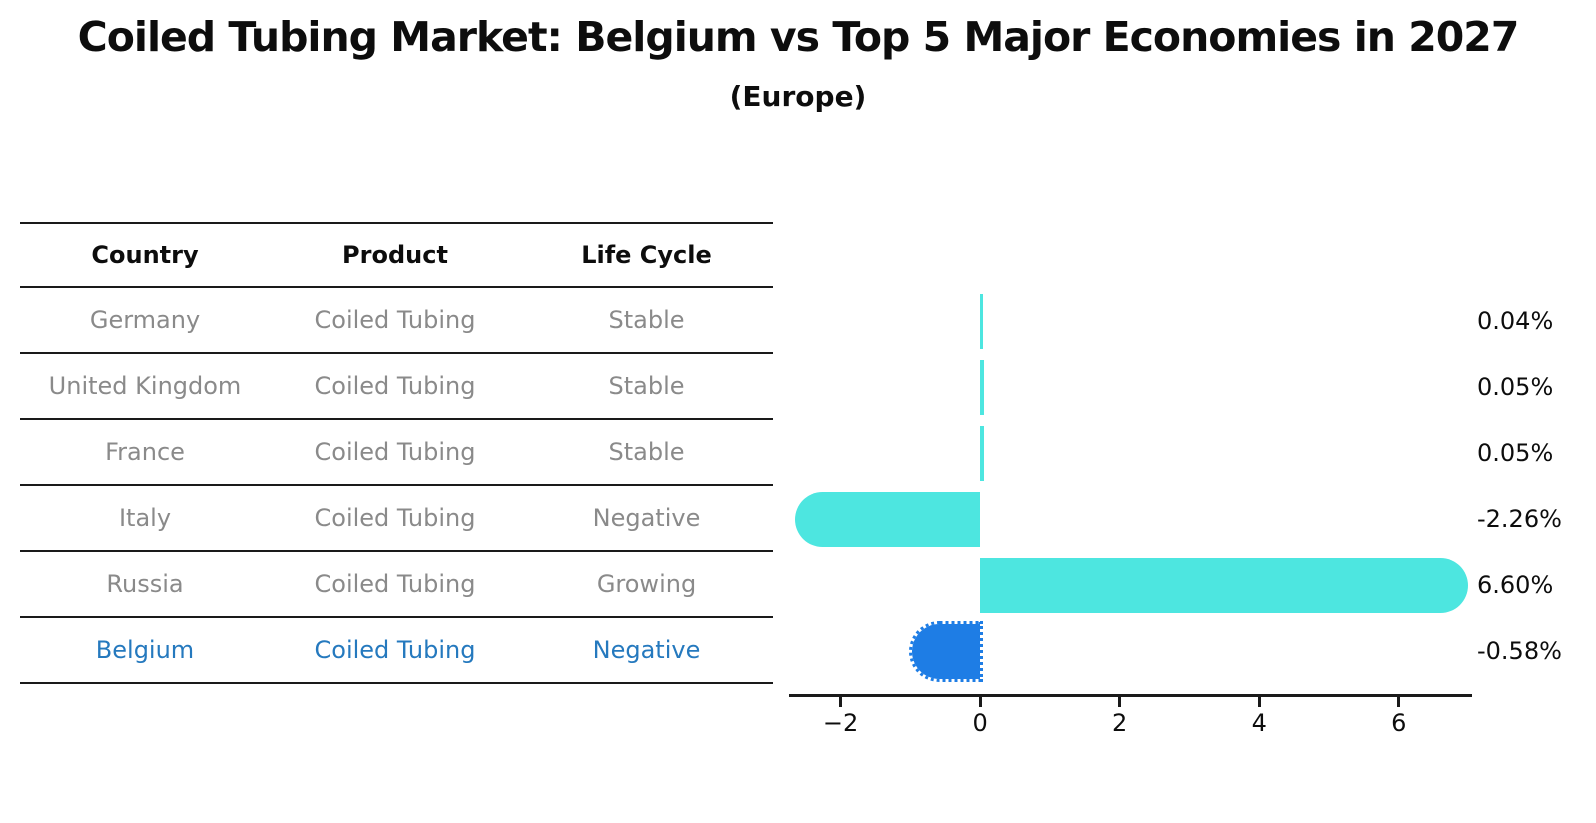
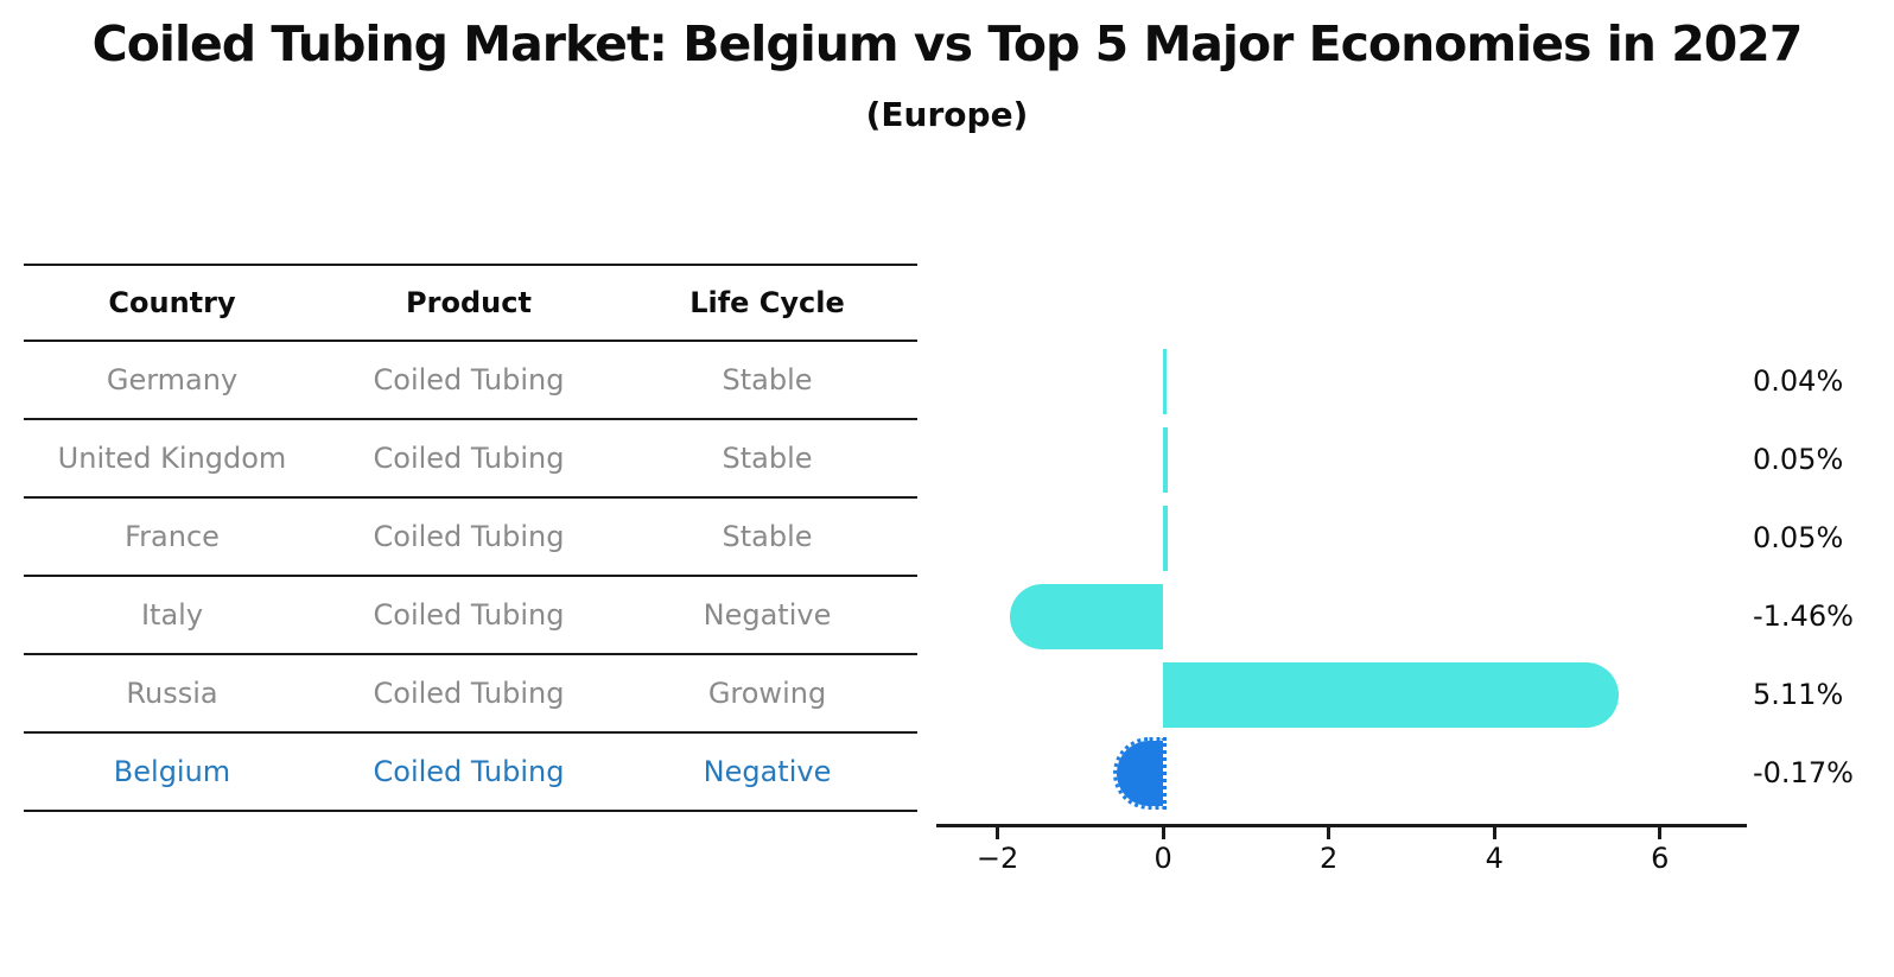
Italy: -2.26% -> -1.46%
Russia: 6.60% -> 5.11%
Belgium: -0.58% -> -0.17%
